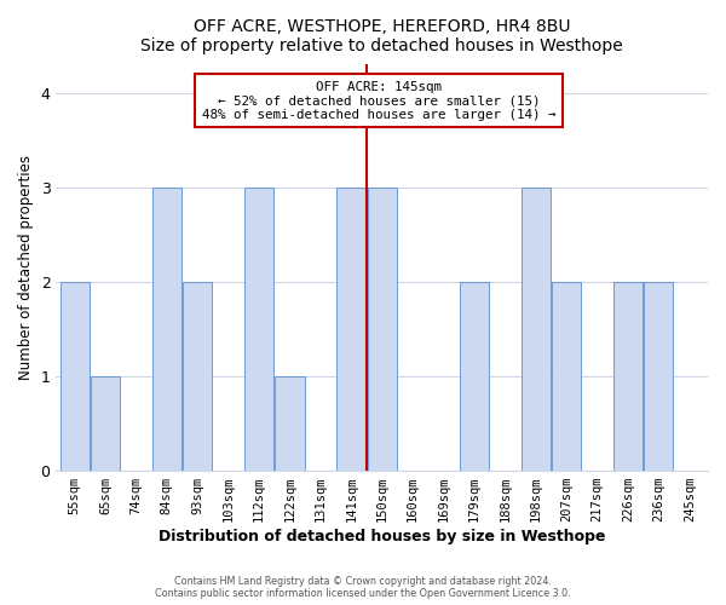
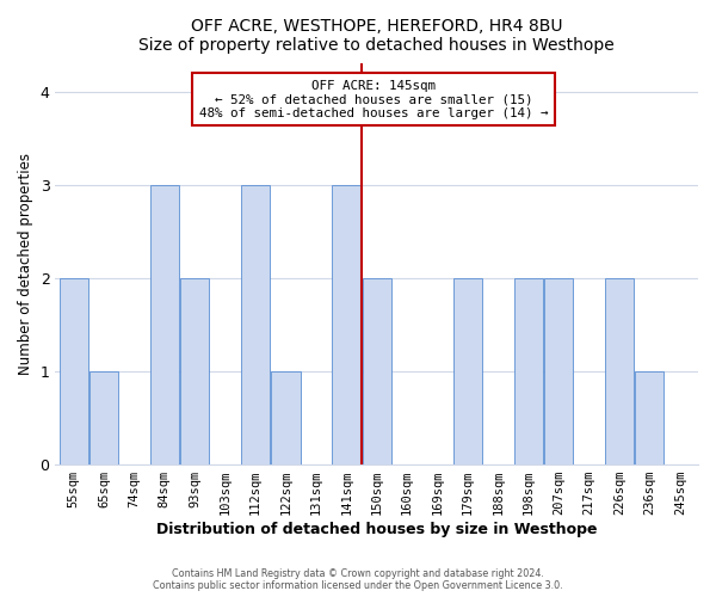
150sqm: 3 -> 2
198sqm: 3 -> 2
236sqm: 2 -> 1
